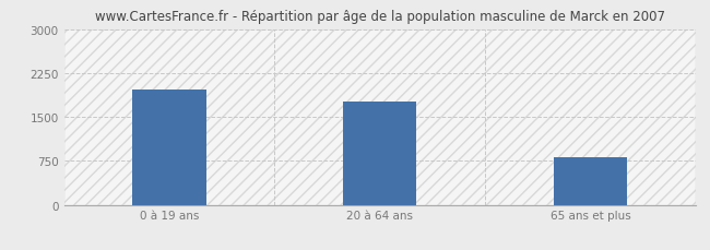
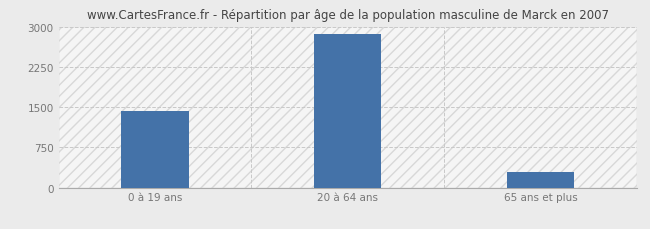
0 à 19 ans: 1960 -> 1430
20 à 64 ans: 1760 -> 2860
65 ans et plus: 820 -> 280
